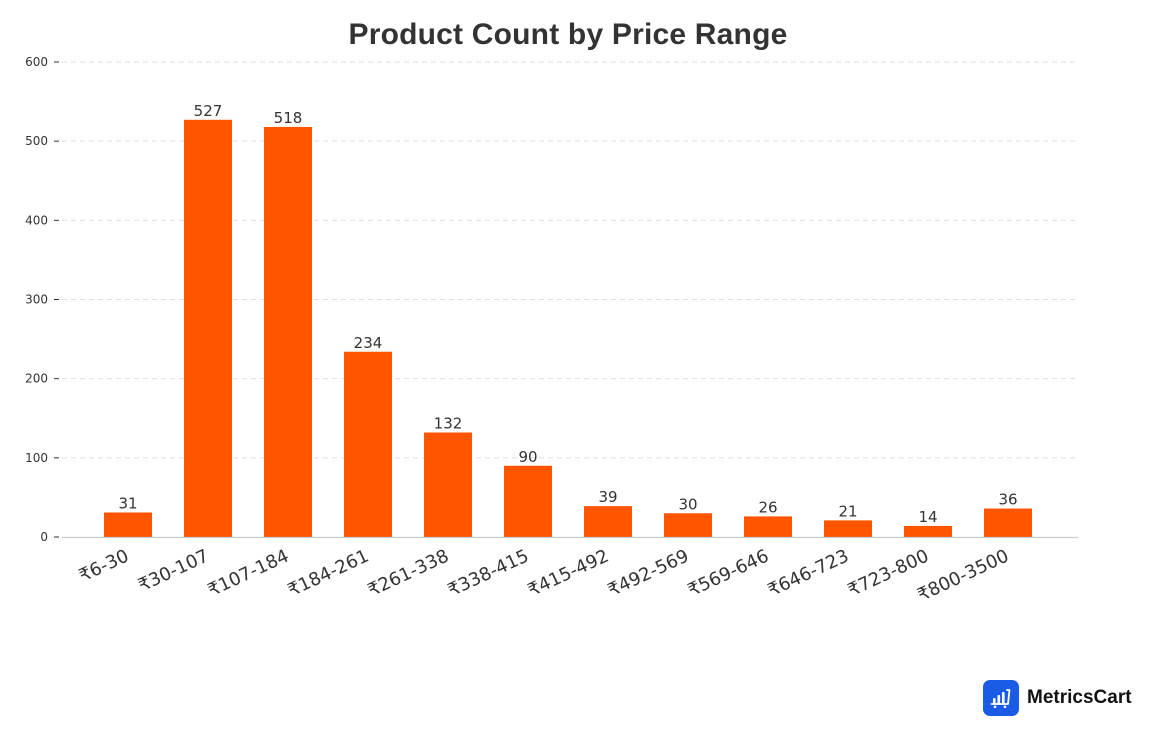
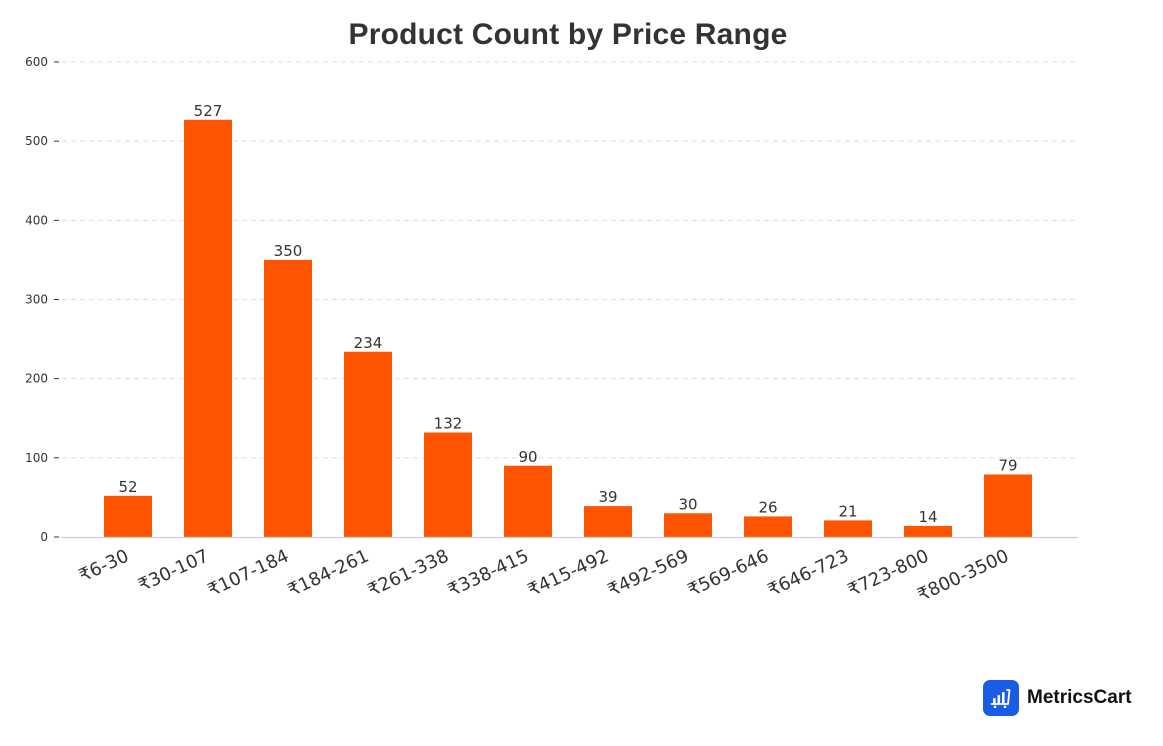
₹6-30: 31 -> 52
₹107-184: 518 -> 350
₹800-3500: 36 -> 79
